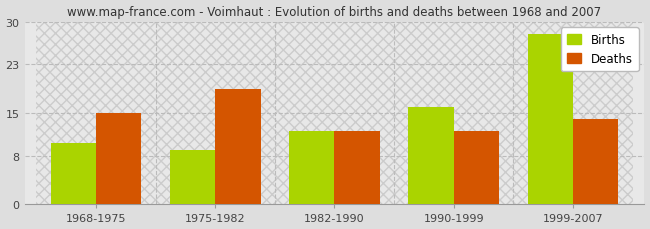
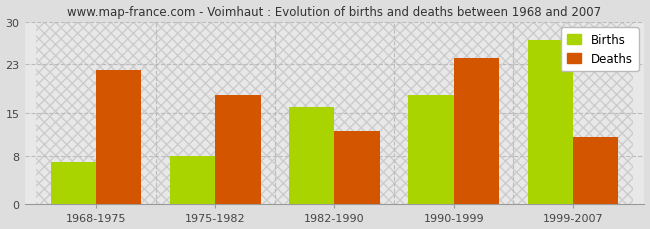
Births/1968-1975: 10 -> 7
Deaths/1968-1975: 15 -> 22
Births/1975-1982: 9 -> 8
Deaths/1975-1982: 19 -> 18
Births/1982-1990: 12 -> 16
Births/1990-1999: 16 -> 18
Deaths/1990-1999: 12 -> 24
Births/1999-2007: 28 -> 27
Deaths/1999-2007: 14 -> 11
